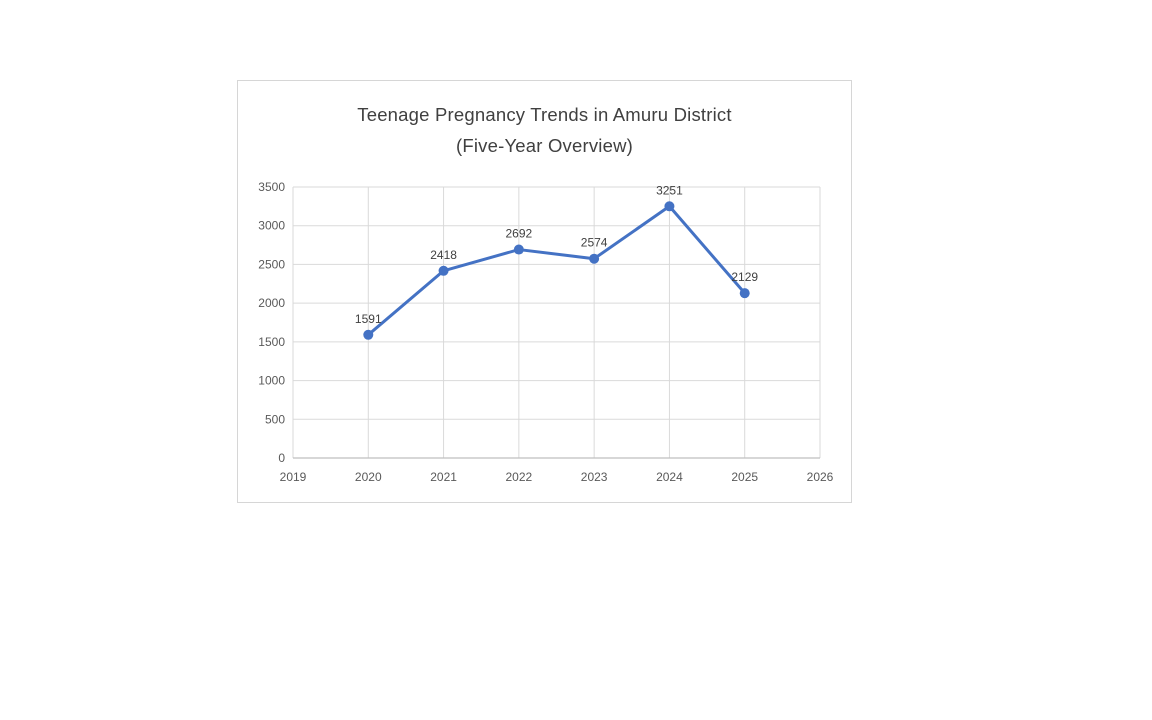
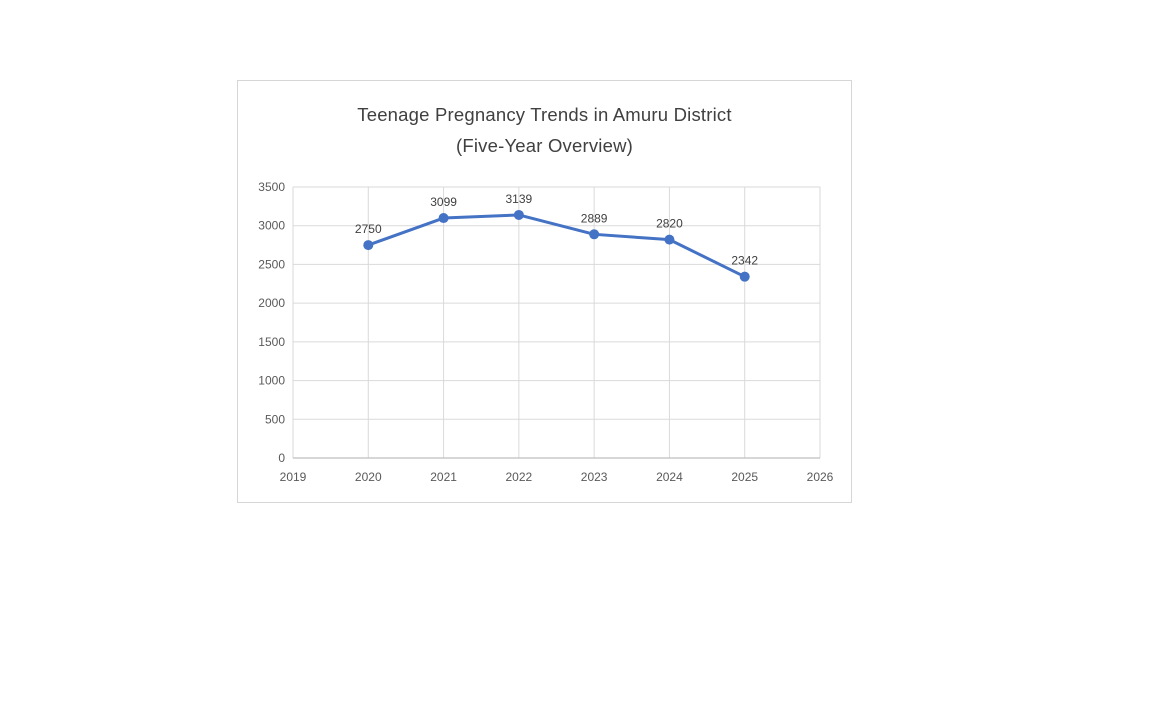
2020: 1591 -> 2750
2021: 2418 -> 3099
2022: 2692 -> 3139
2023: 2574 -> 2889
2024: 3251 -> 2820
2025: 2129 -> 2342
